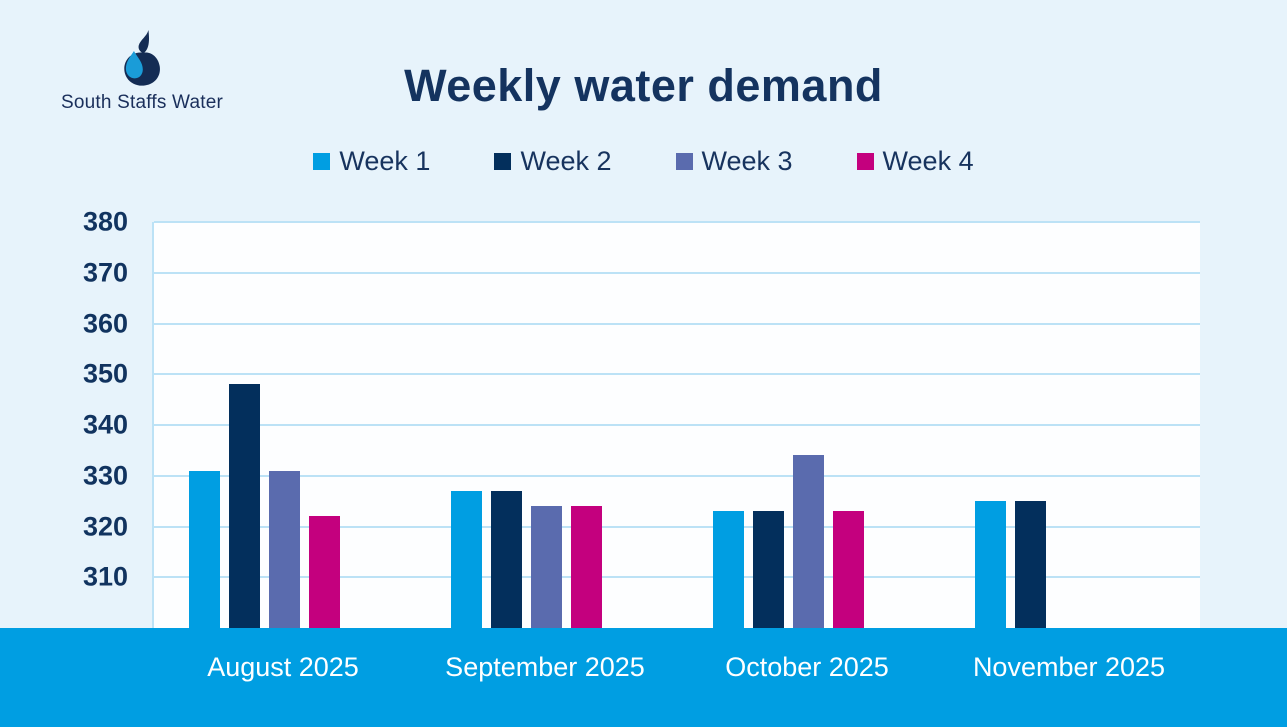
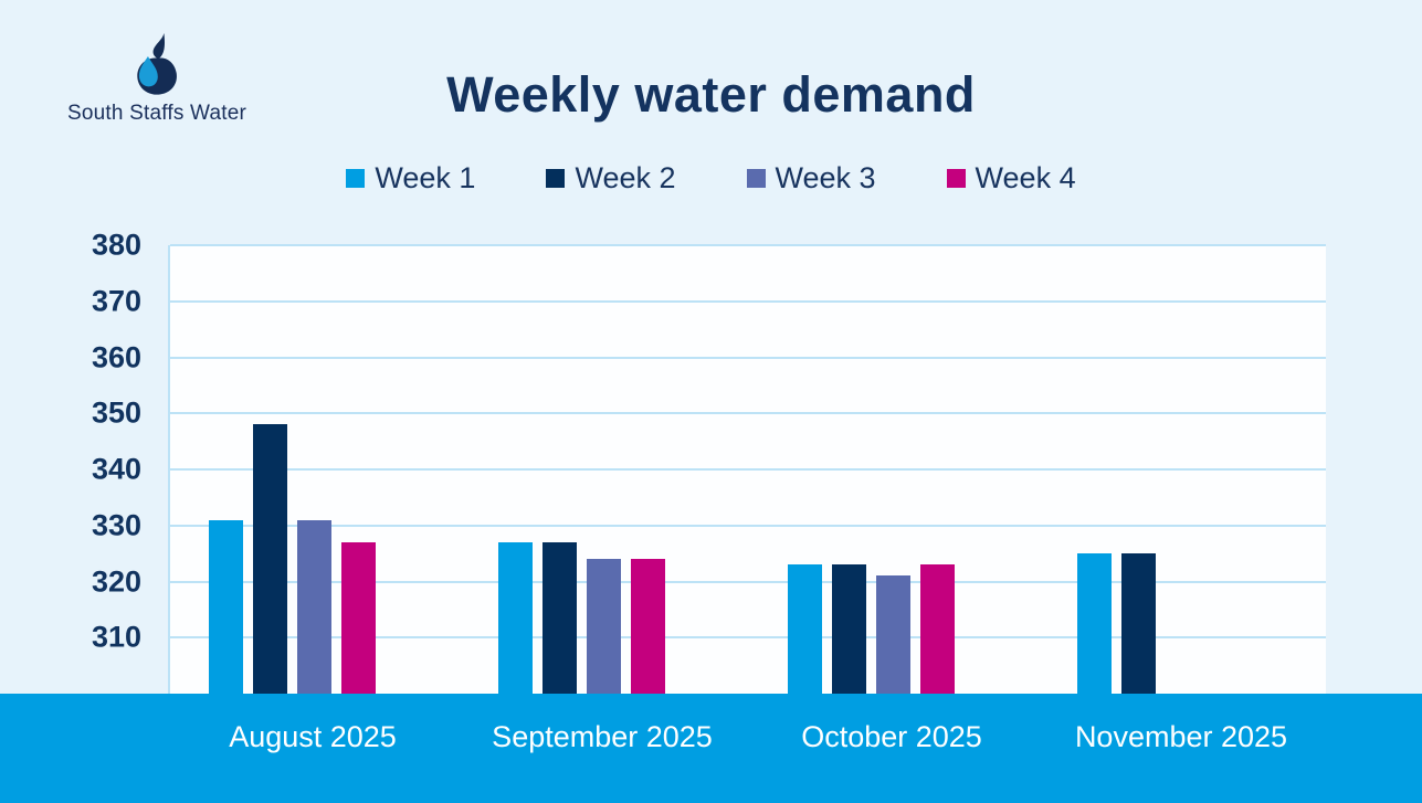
Week 4/August 2025: 322 -> 327
Week 3/October 2025: 334 -> 321
